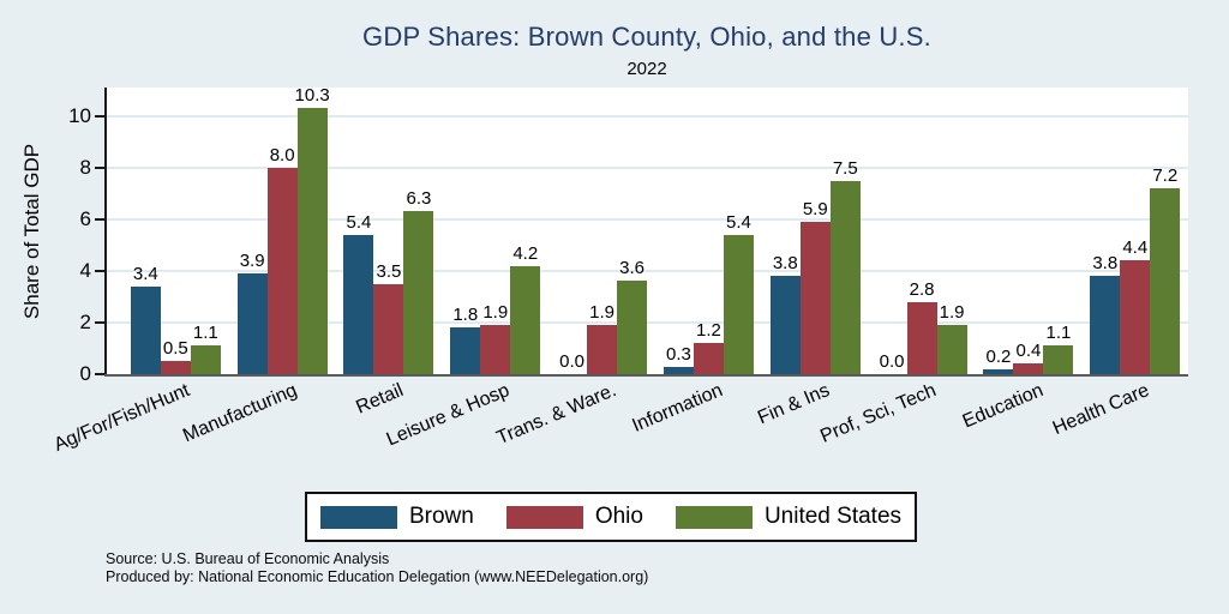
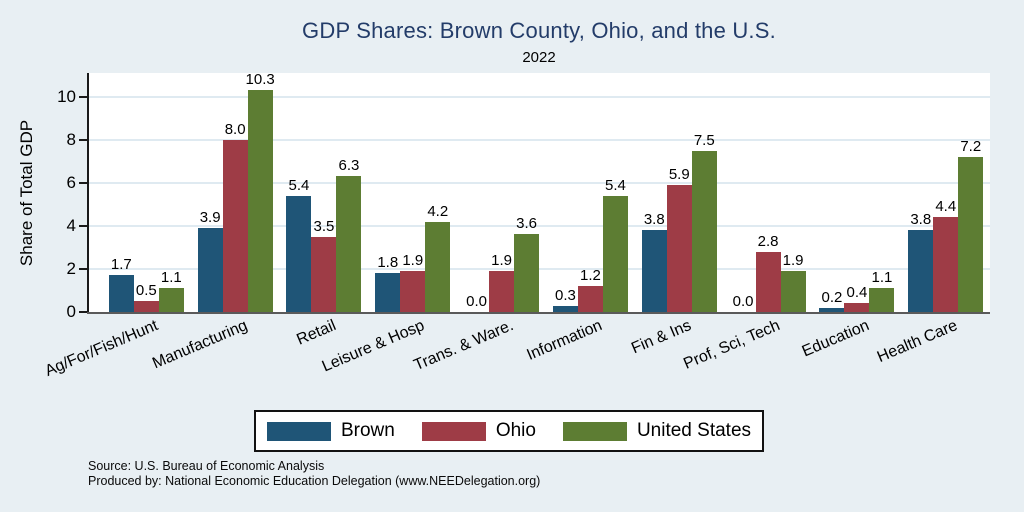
Brown/Ag/For/Fish/Hunt: 3.4 -> 1.7
